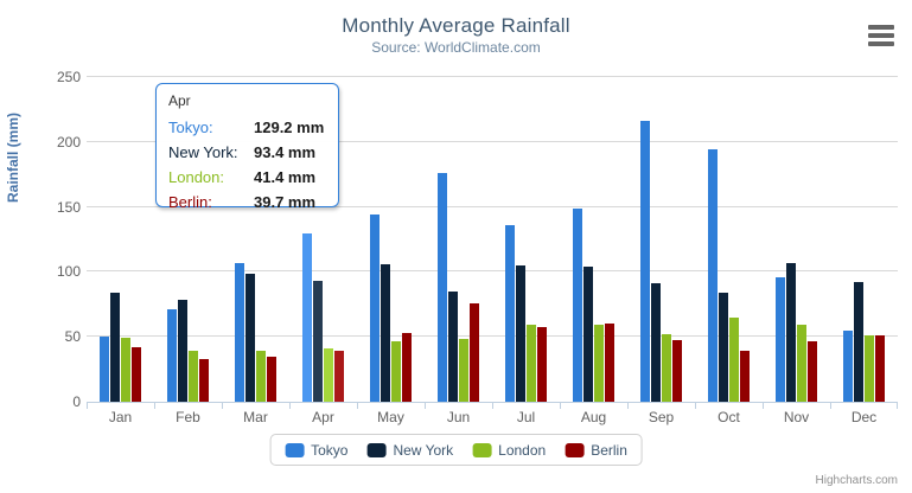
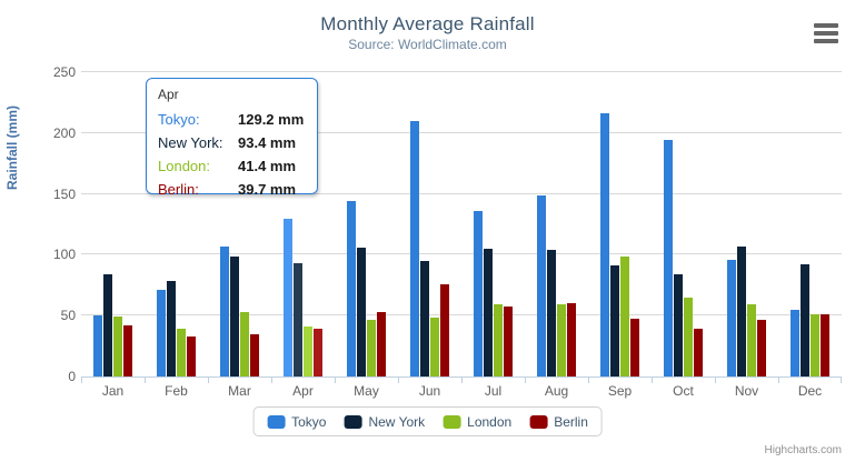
London/Mar: 39 -> 53
Tokyo/Jun: 176 -> 210
New York/Jun: 84 -> 95
London/Sep: 52 -> 99
